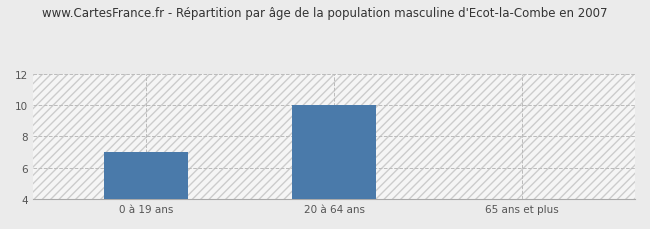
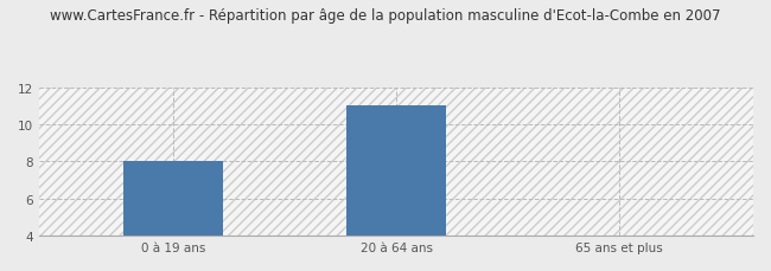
0 à 19 ans: 7.0 -> 8.0
20 à 64 ans: 10.0 -> 11.0
